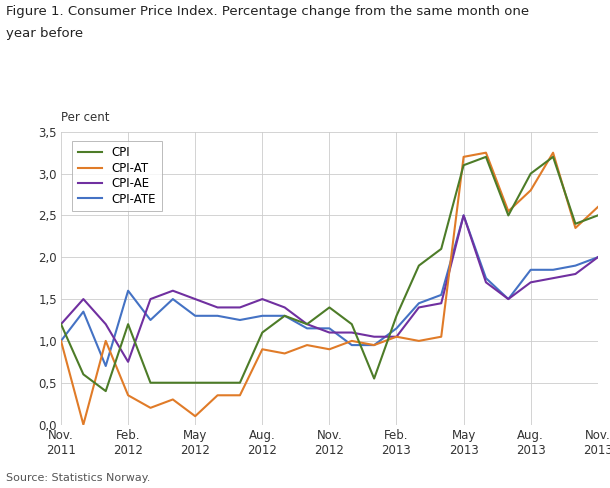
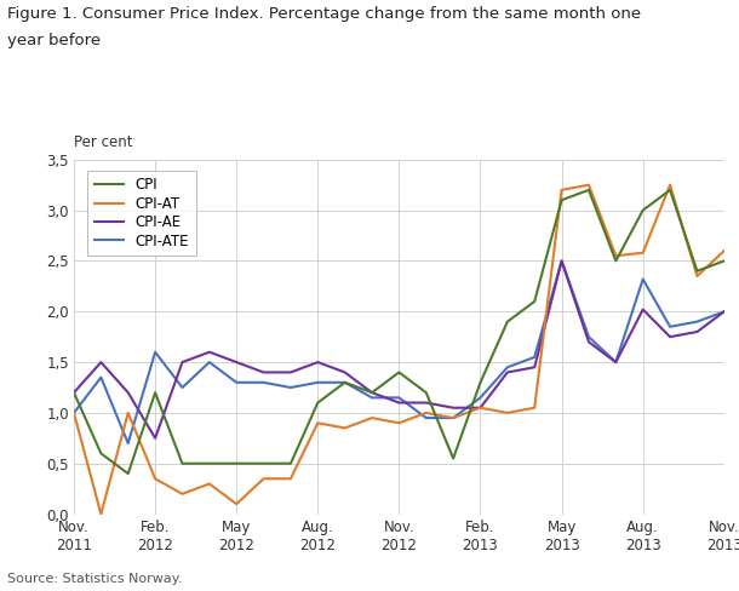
CPI-AT/Aug. 2013: 2,80 -> 2,58
CPI-AE/Aug. 2013: 1,70 -> 2,02
CPI-ATE/Aug. 2013: 1,85 -> 2,32
